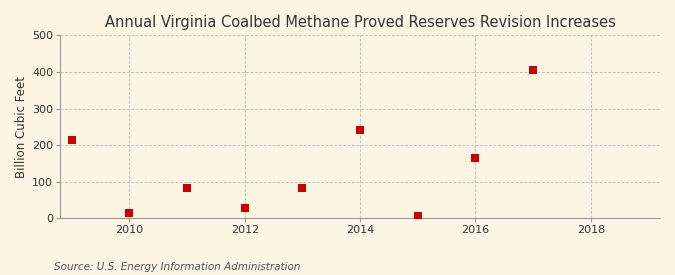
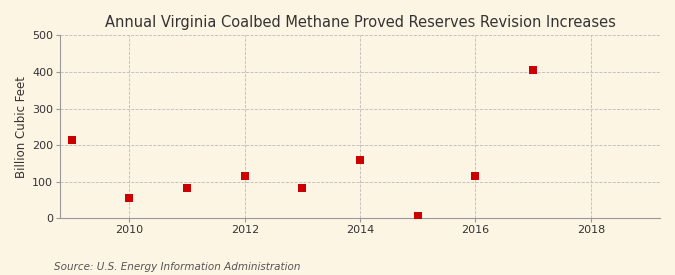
2010: 15 -> 55
2012: 28 -> 115
2014: 242 -> 160
2016: 165 -> 115
